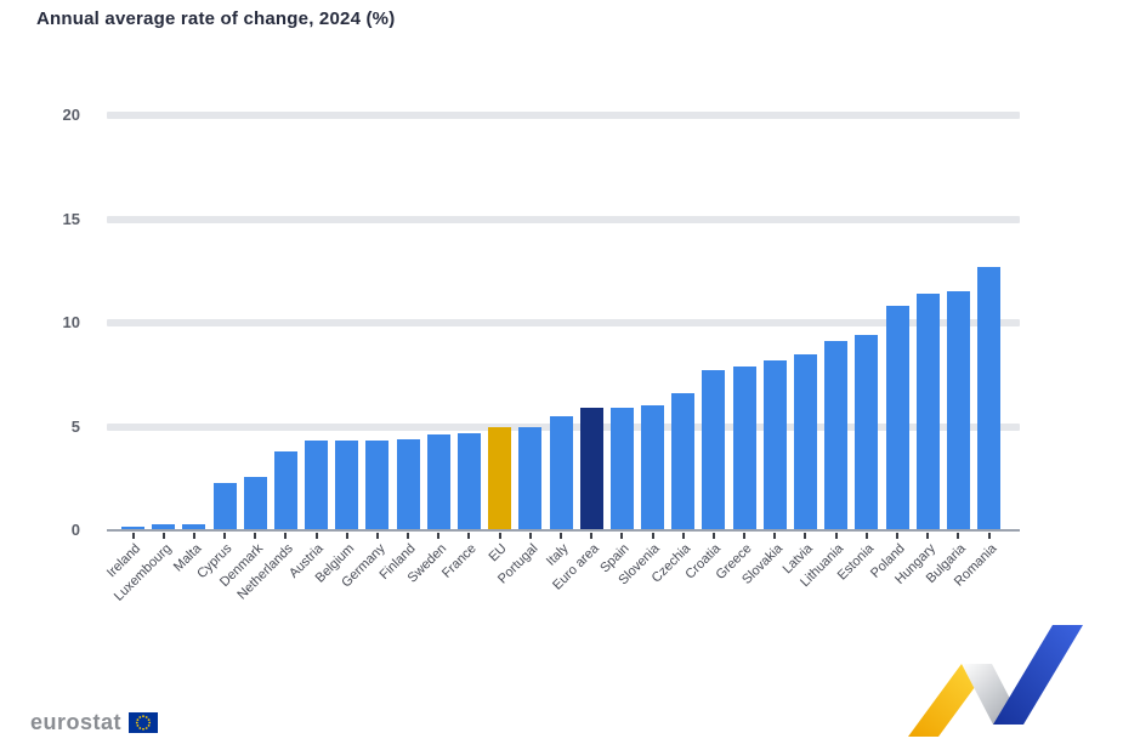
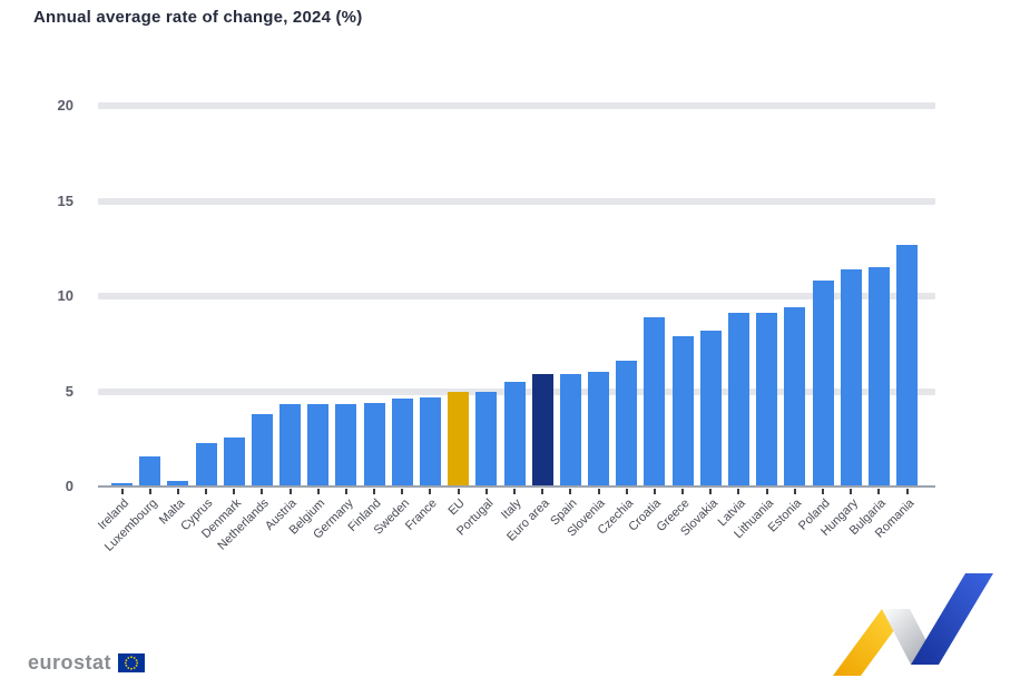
Luxembourg: 0.3 -> 1.6
Croatia: 7.7 -> 8.9
Latvia: 8.5 -> 9.1
